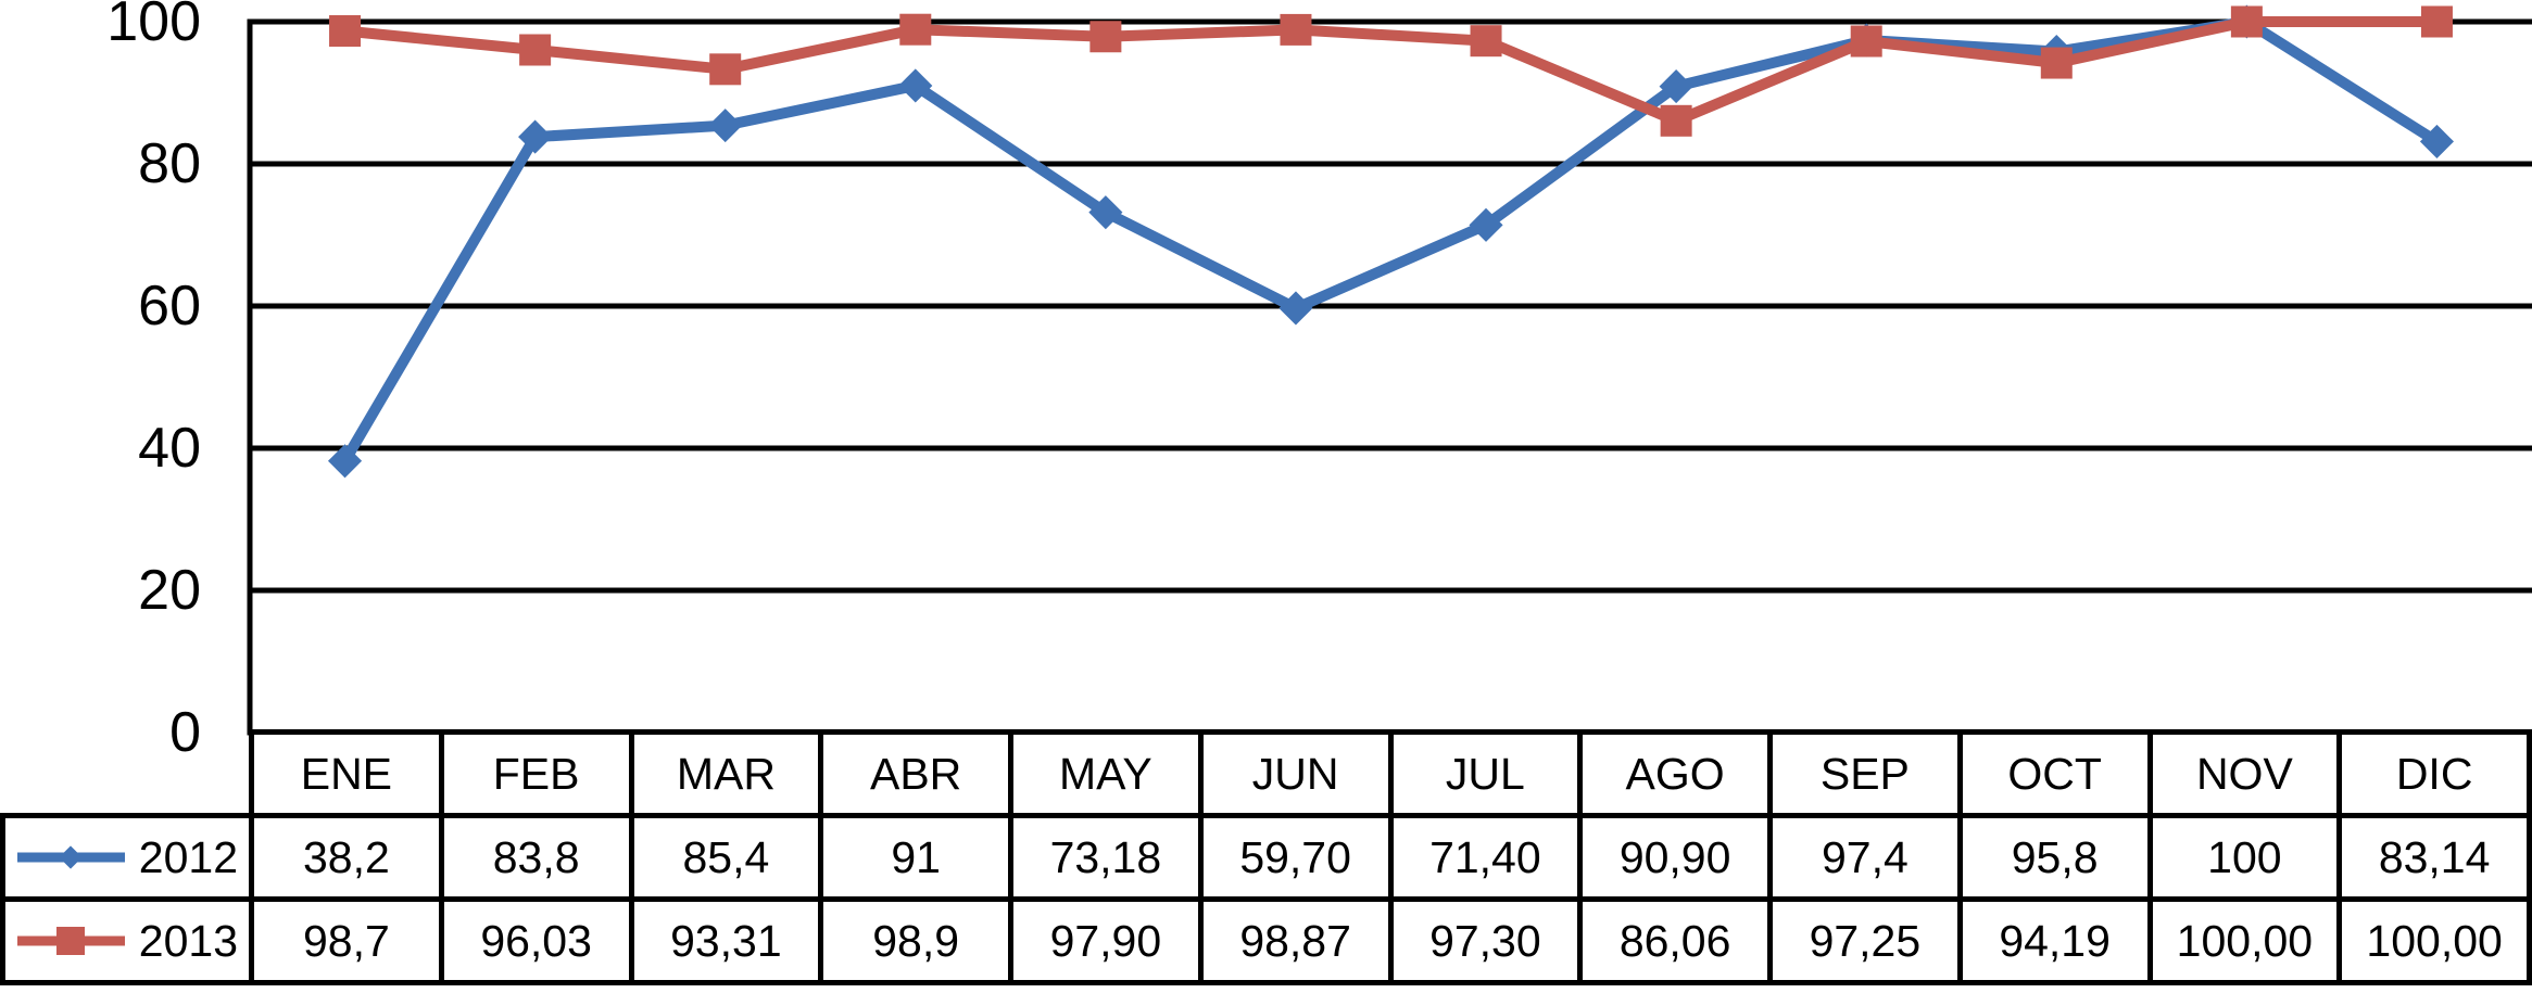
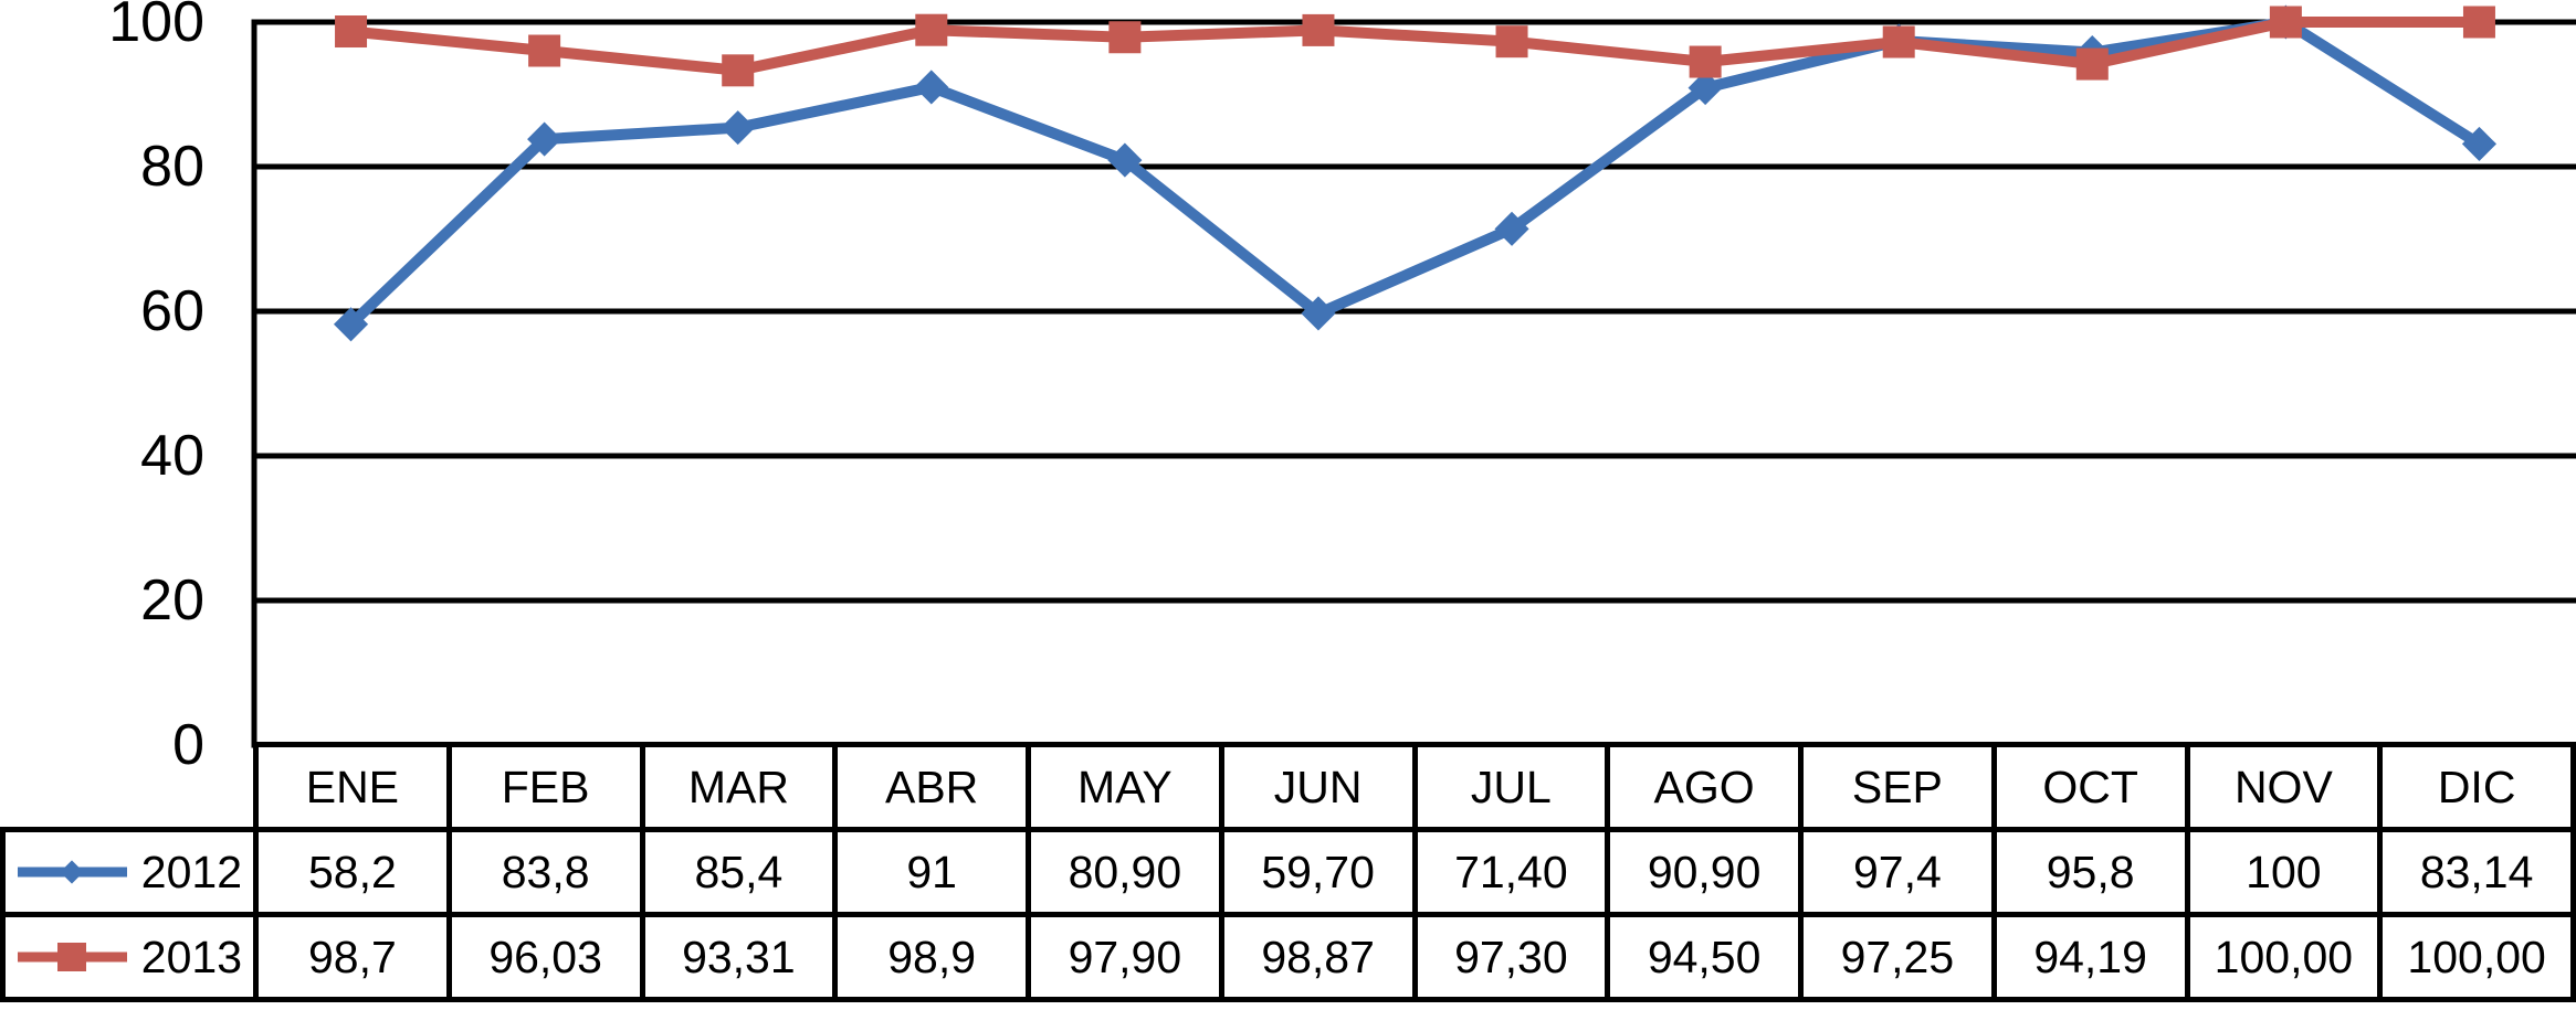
2012/ENE: 38,2 -> 58,2
2012/MAY: 73,18 -> 80,90
2013/AGO: 86,06 -> 94,50
